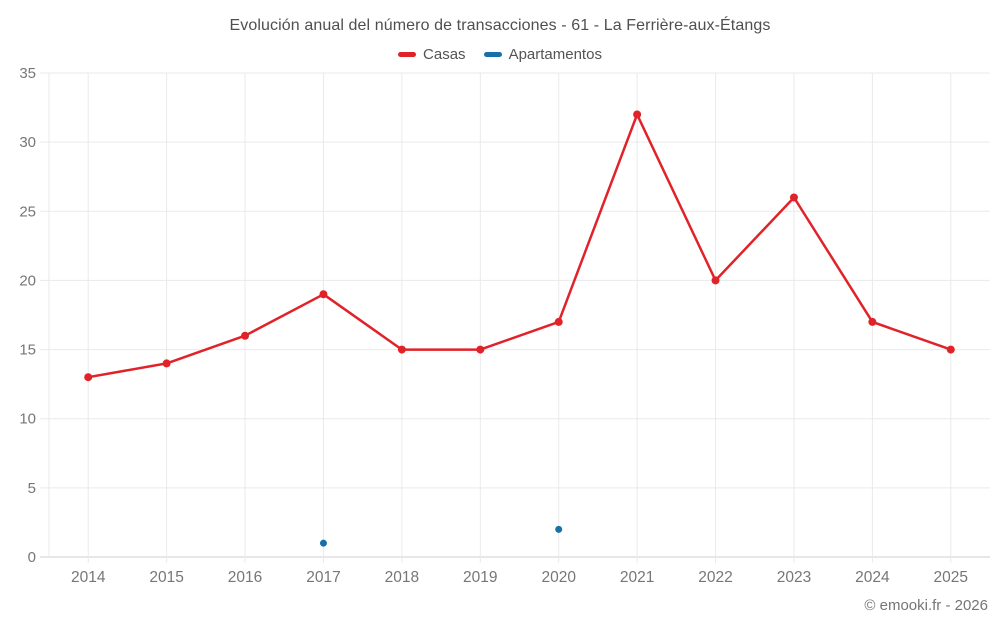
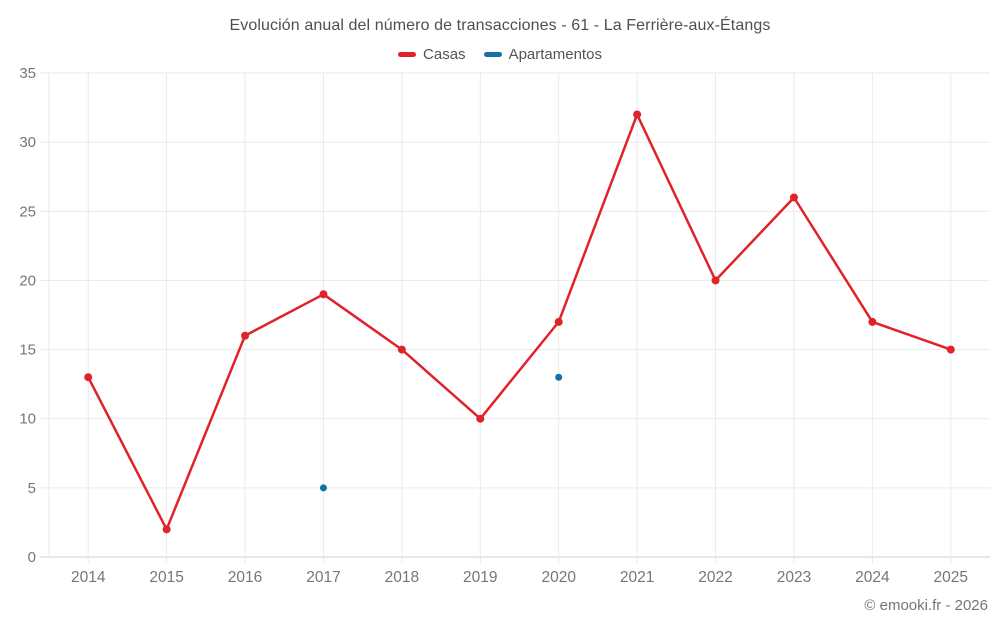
Casas/2015: 14 -> 2
Apartamentos/2017: 1 -> 5
Casas/2019: 15 -> 10
Apartamentos/2020: 2 -> 13
